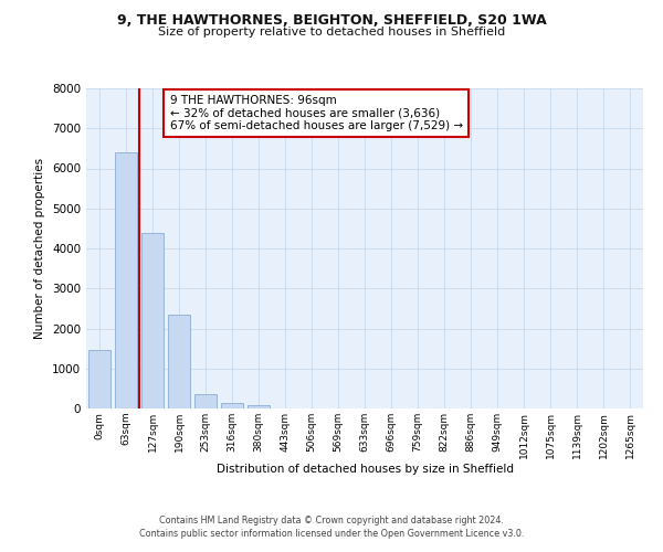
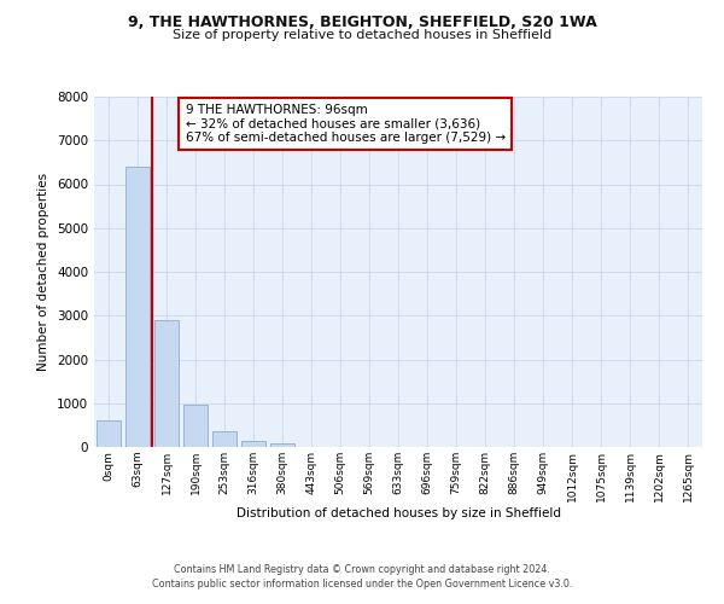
0sqm: 1450 -> 600
127sqm: 4400 -> 2900
190sqm: 2350 -> 960
